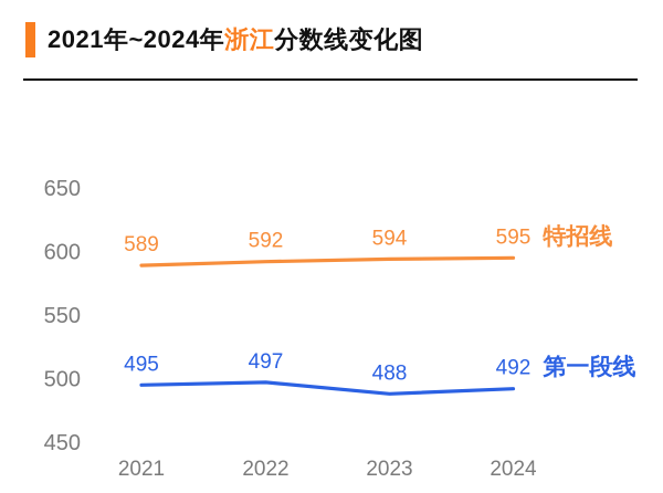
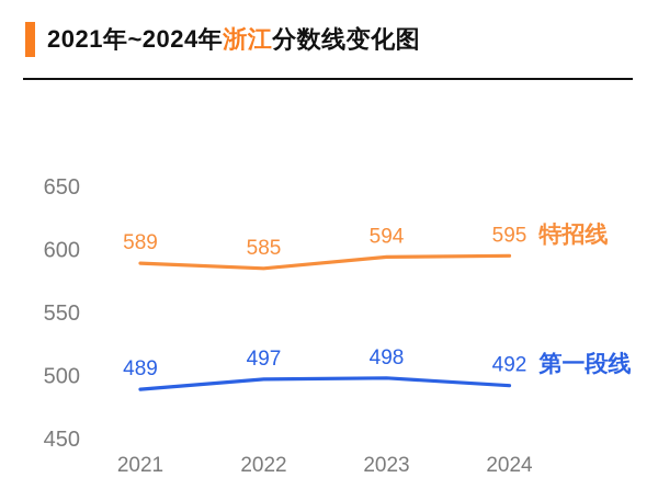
第一段线/2021: 495 -> 489
特招线/2022: 592 -> 585
第一段线/2023: 488 -> 498
